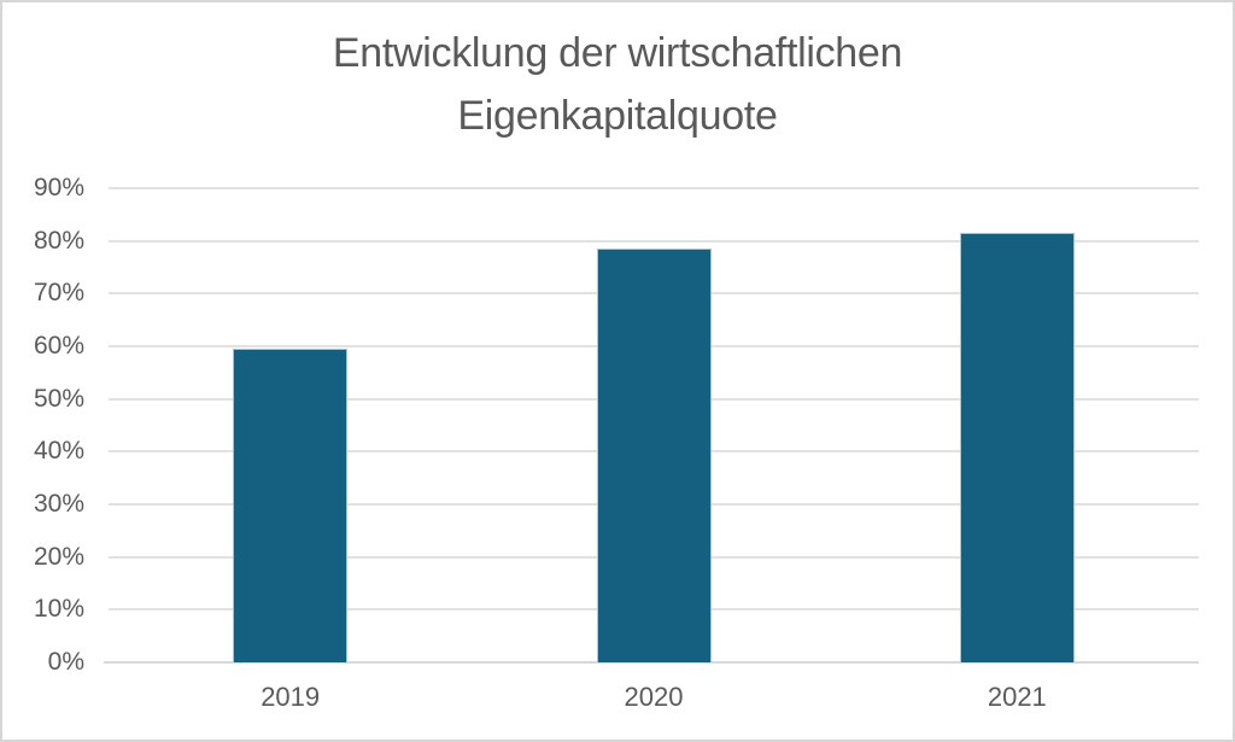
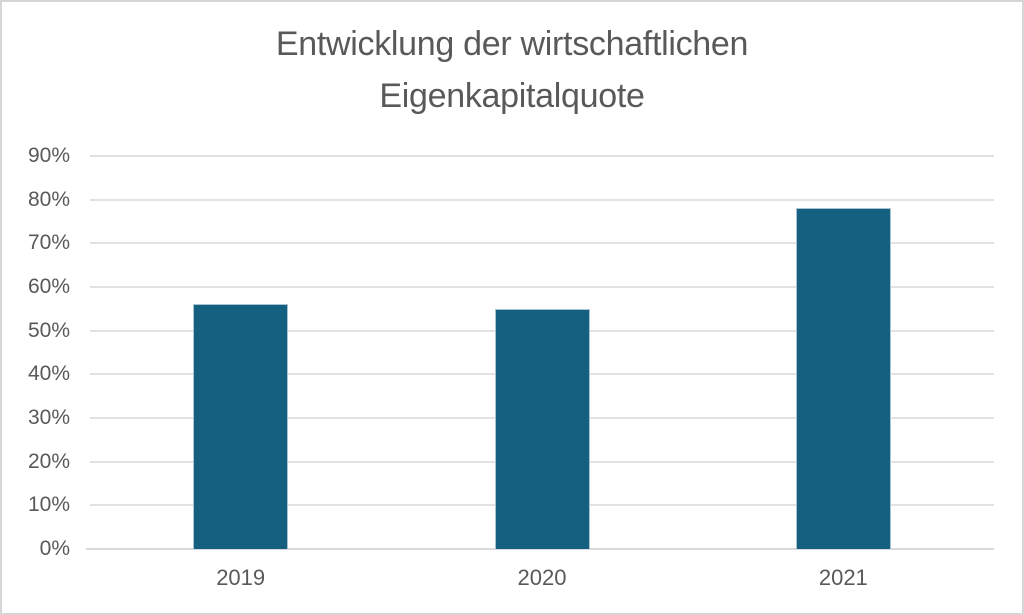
2019: 60% -> 56%
2020: 78% -> 55%
2021: 82% -> 78%
